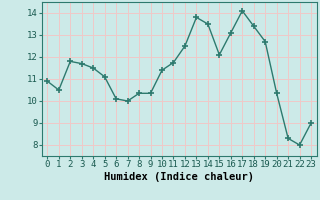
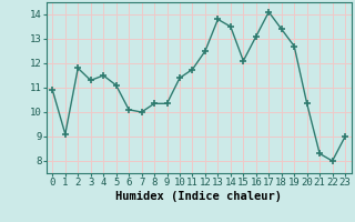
1: 10.50 -> 9.10
3: 11.70 -> 11.30
